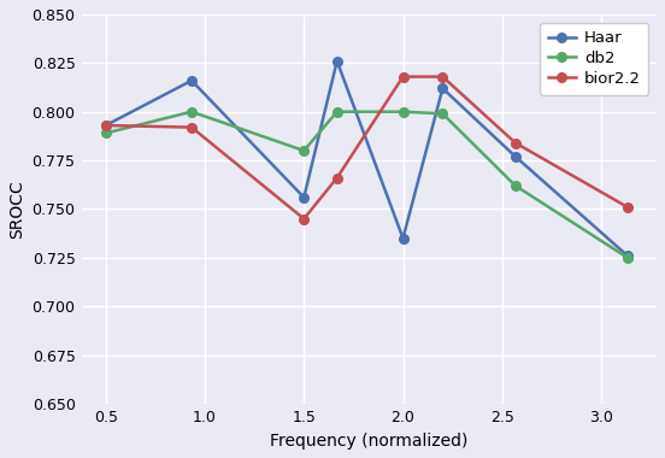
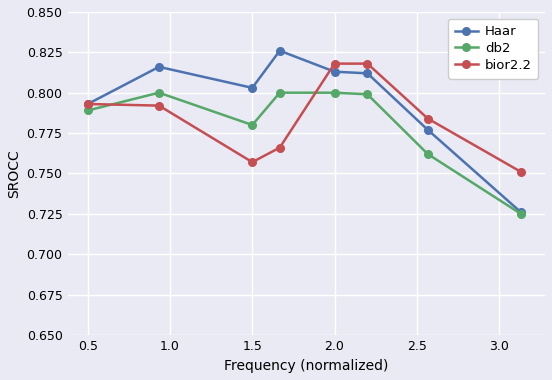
Haar/1.5: 0.756 -> 0.803
bior2.2/1.5: 0.745 -> 0.757
Haar/2.0: 0.735 -> 0.813
